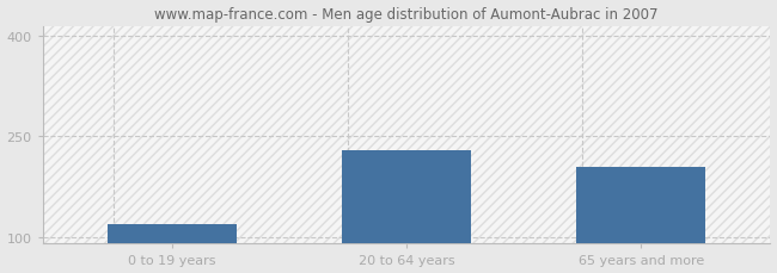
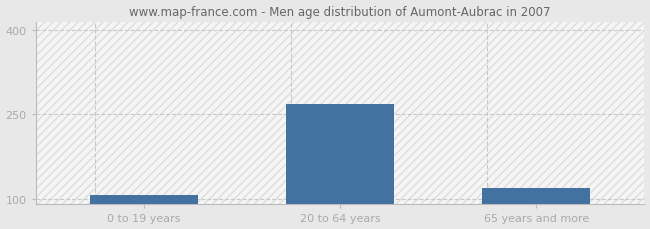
0 to 19 years: 120 -> 107
20 to 64 years: 230 -> 268
65 years and more: 204 -> 120
